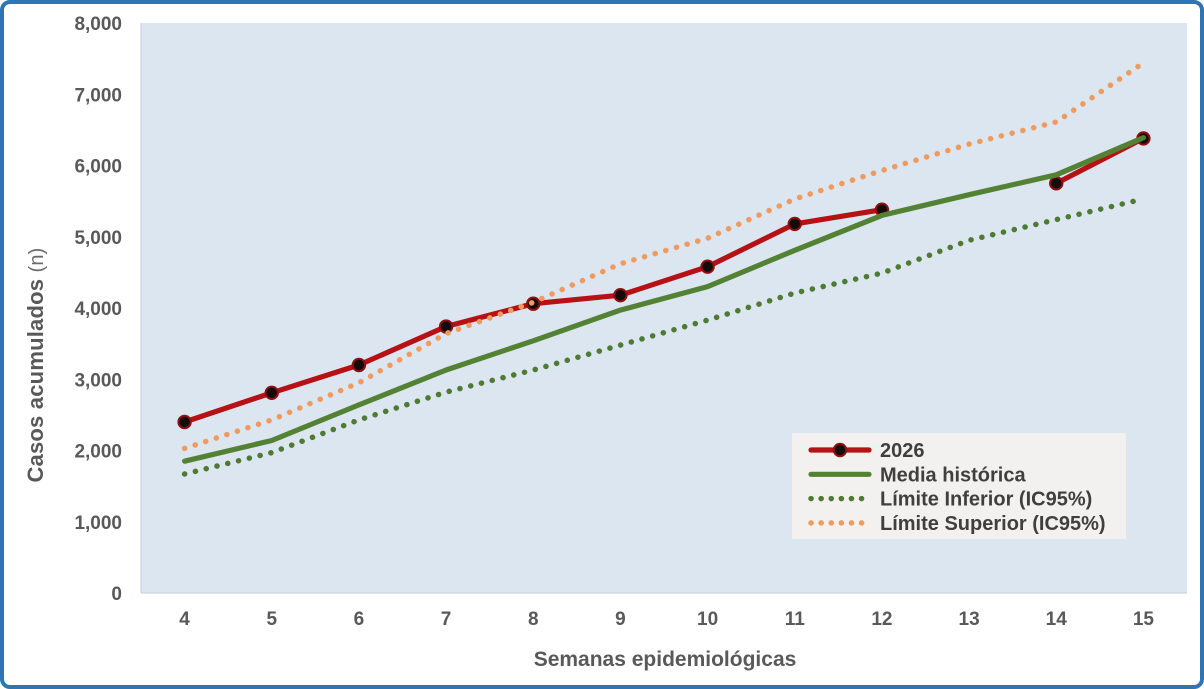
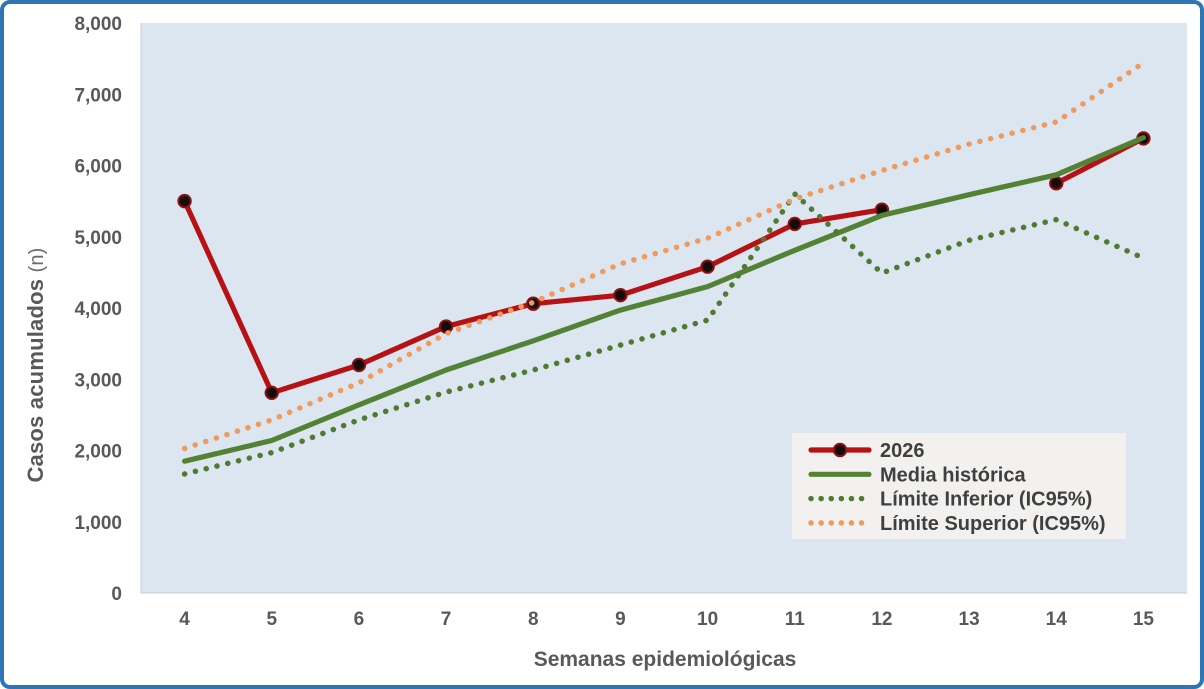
2026/4: 2400 -> 5500
Límite Inferior (IC95%)/11: 4200 -> 5600
Límite Inferior (IC95%)/15: 5500 -> 4700
